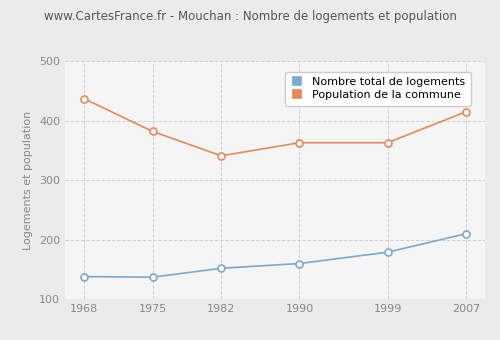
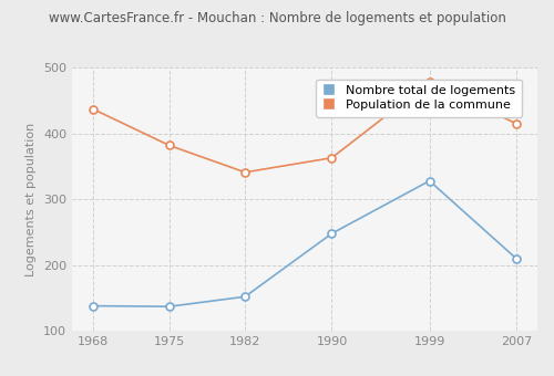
Nombre total de logements/1990: 160 -> 248
Nombre total de logements/1999: 179 -> 328
Population de la commune/1999: 363 -> 478
